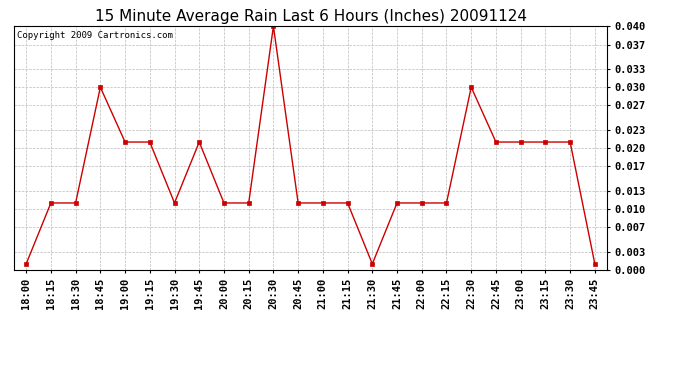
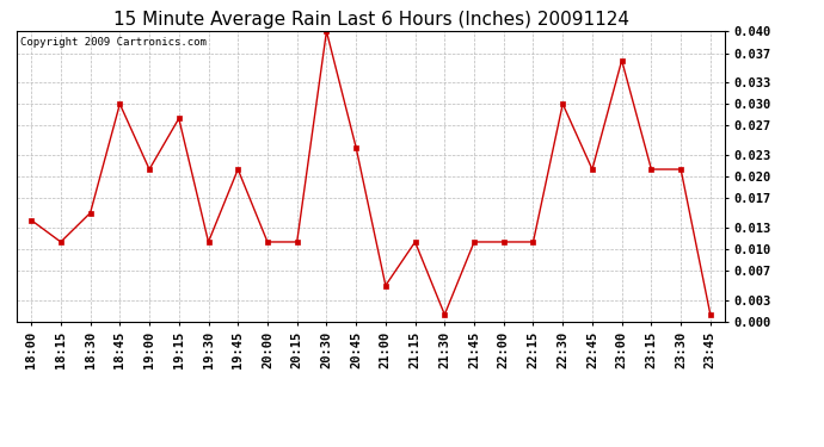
18:00: 0.001 -> 0.014
18:30: 0.011 -> 0.015
19:15: 0.021 -> 0.028
20:45: 0.011 -> 0.024
21:00: 0.011 -> 0.005
23:00: 0.021 -> 0.036
